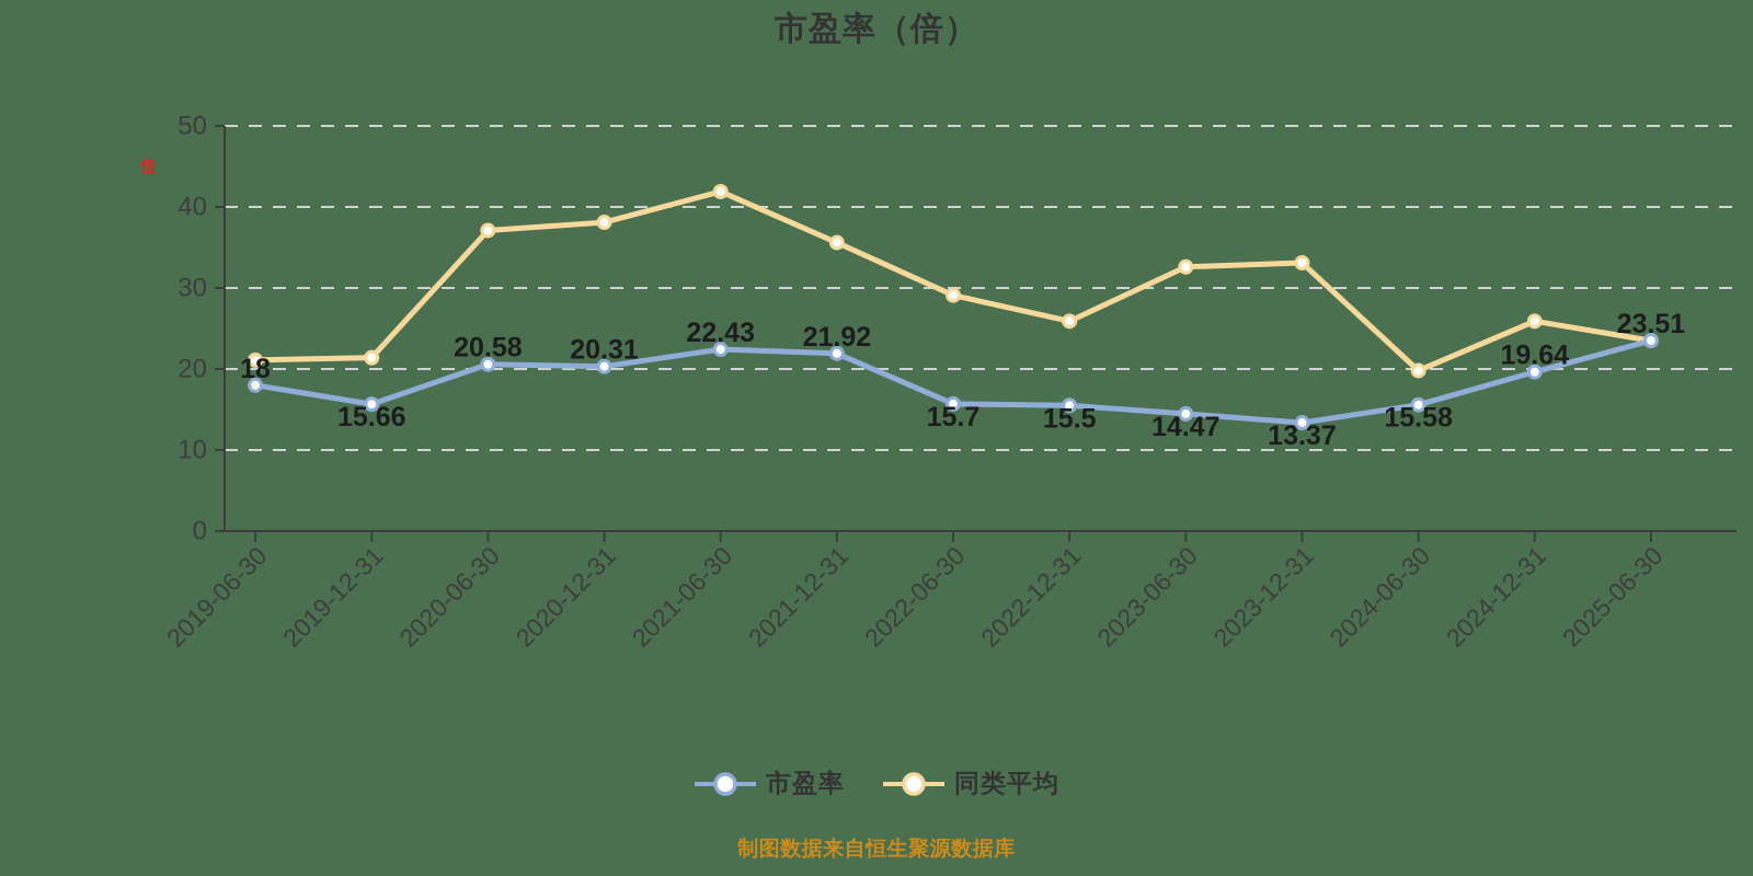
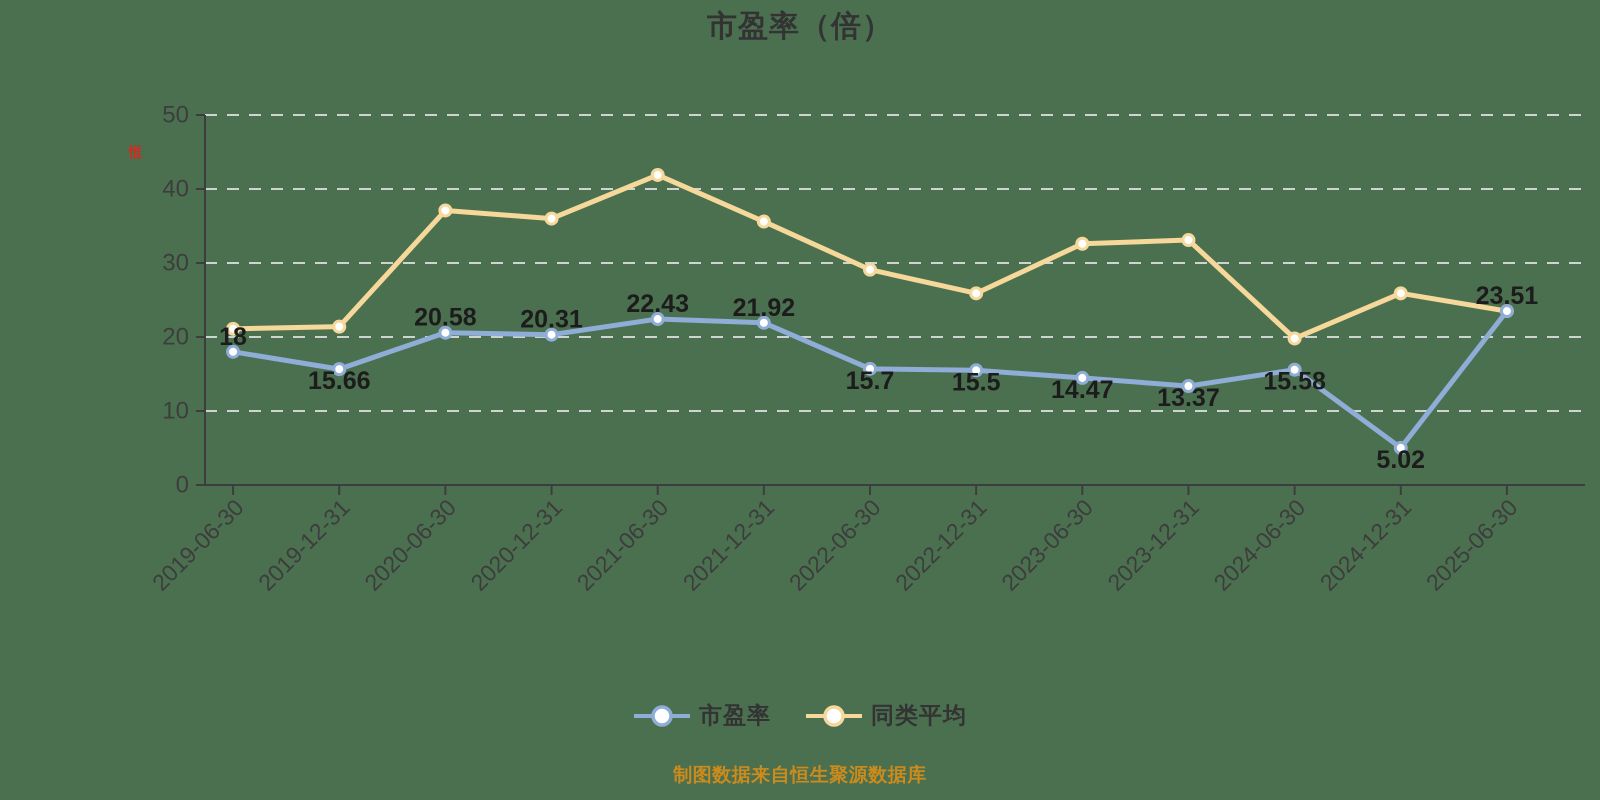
同类平均/2020-12-31: 38 -> 36
市盈率/2024-12-31: 19.64 -> 5.02
